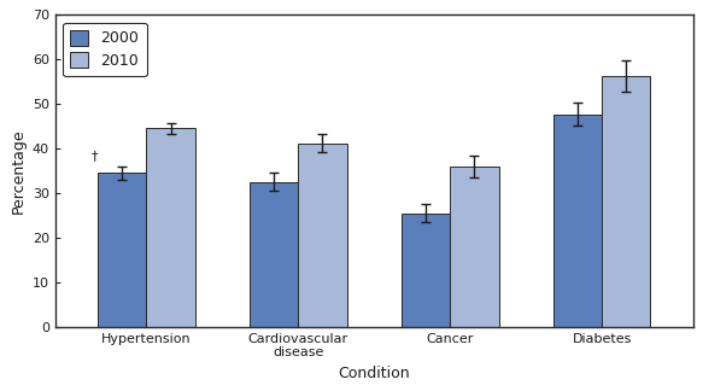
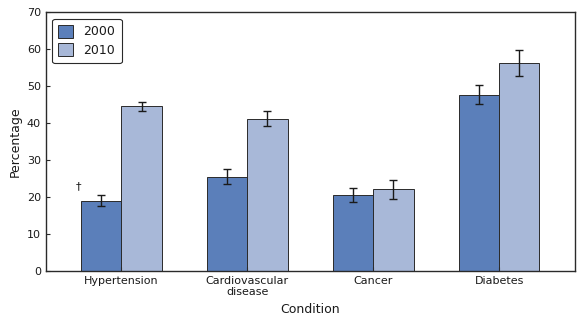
2000/Hypertension: 34.5 -> 19.0
2000/Cardiovascular disease: 32.5 -> 25.5
2000/Cancer: 25.5 -> 20.5
2010/Cancer: 36.0 -> 22.0
